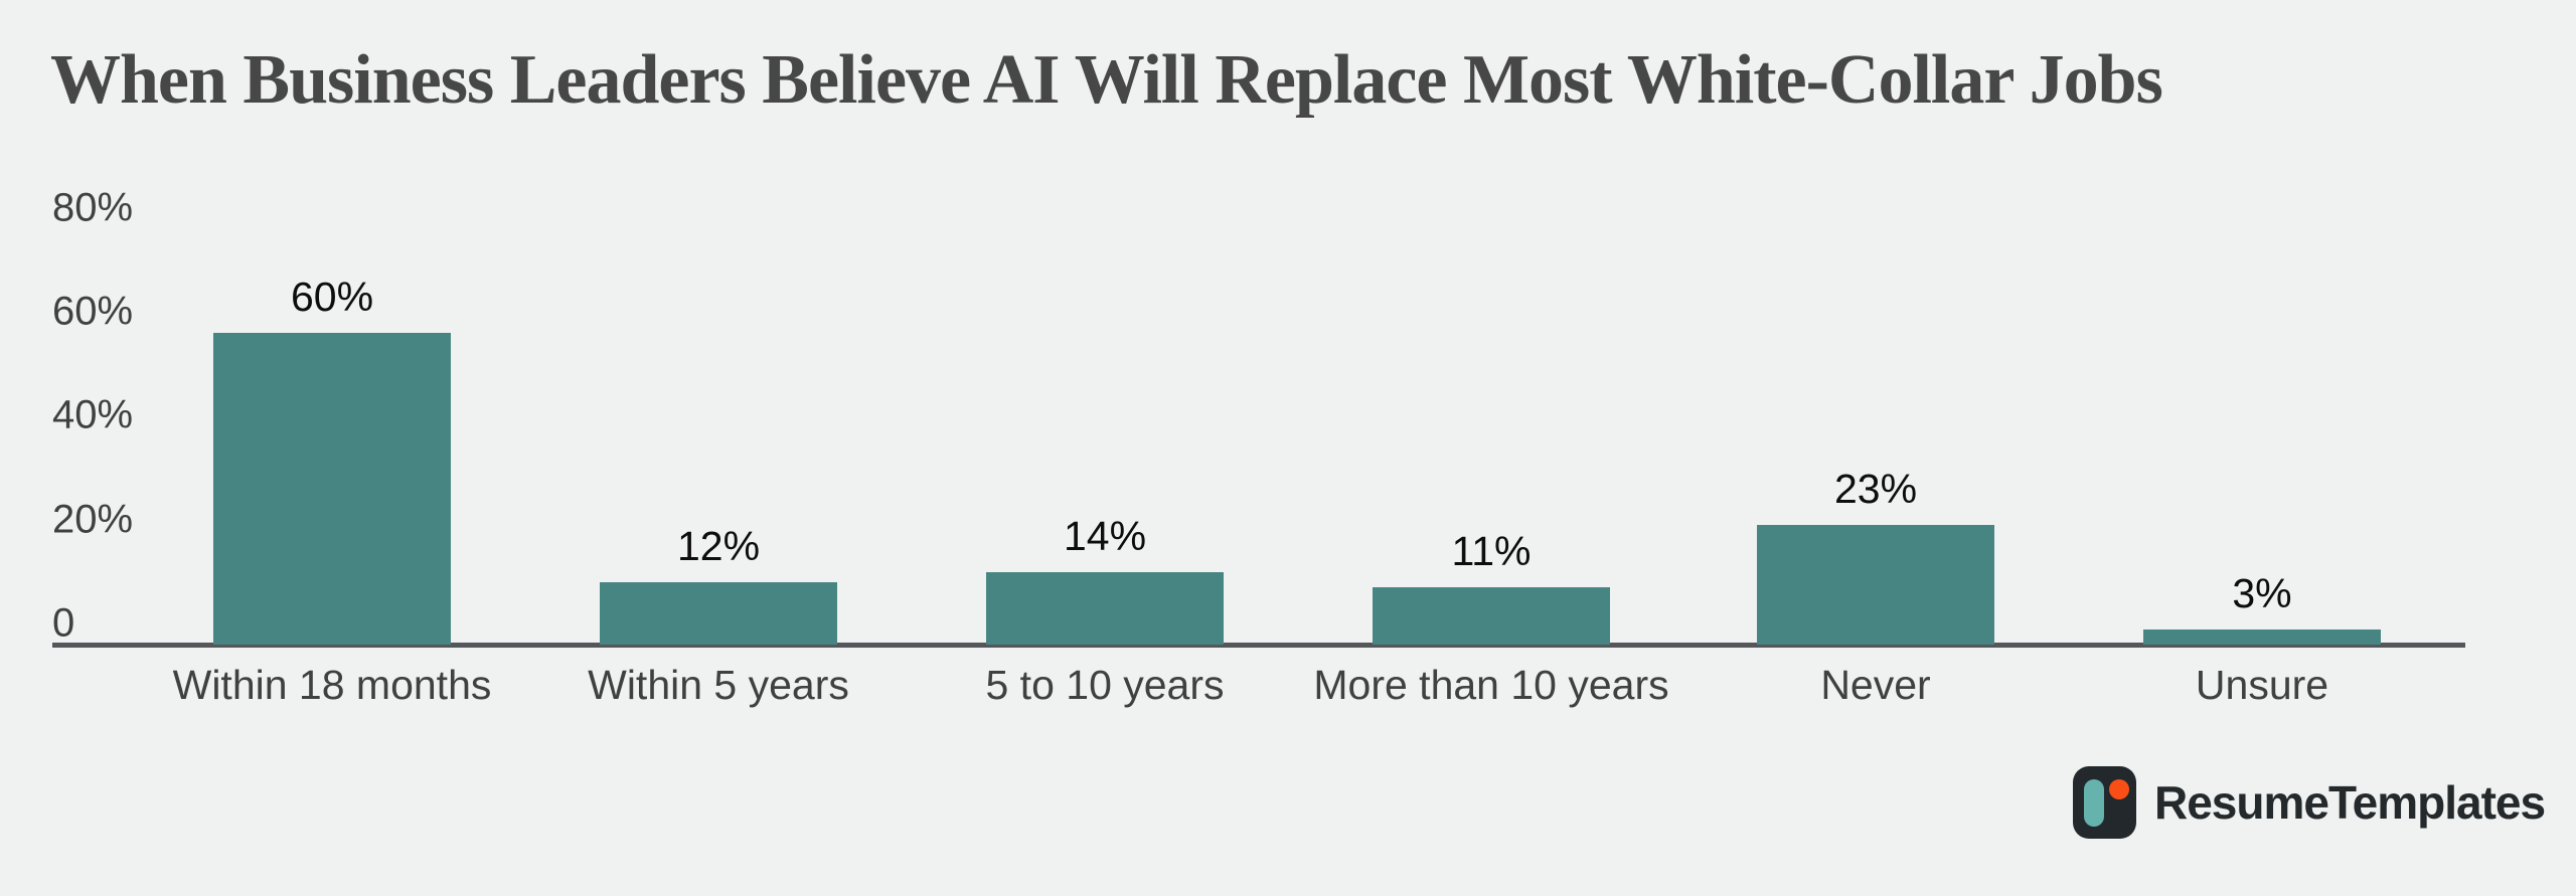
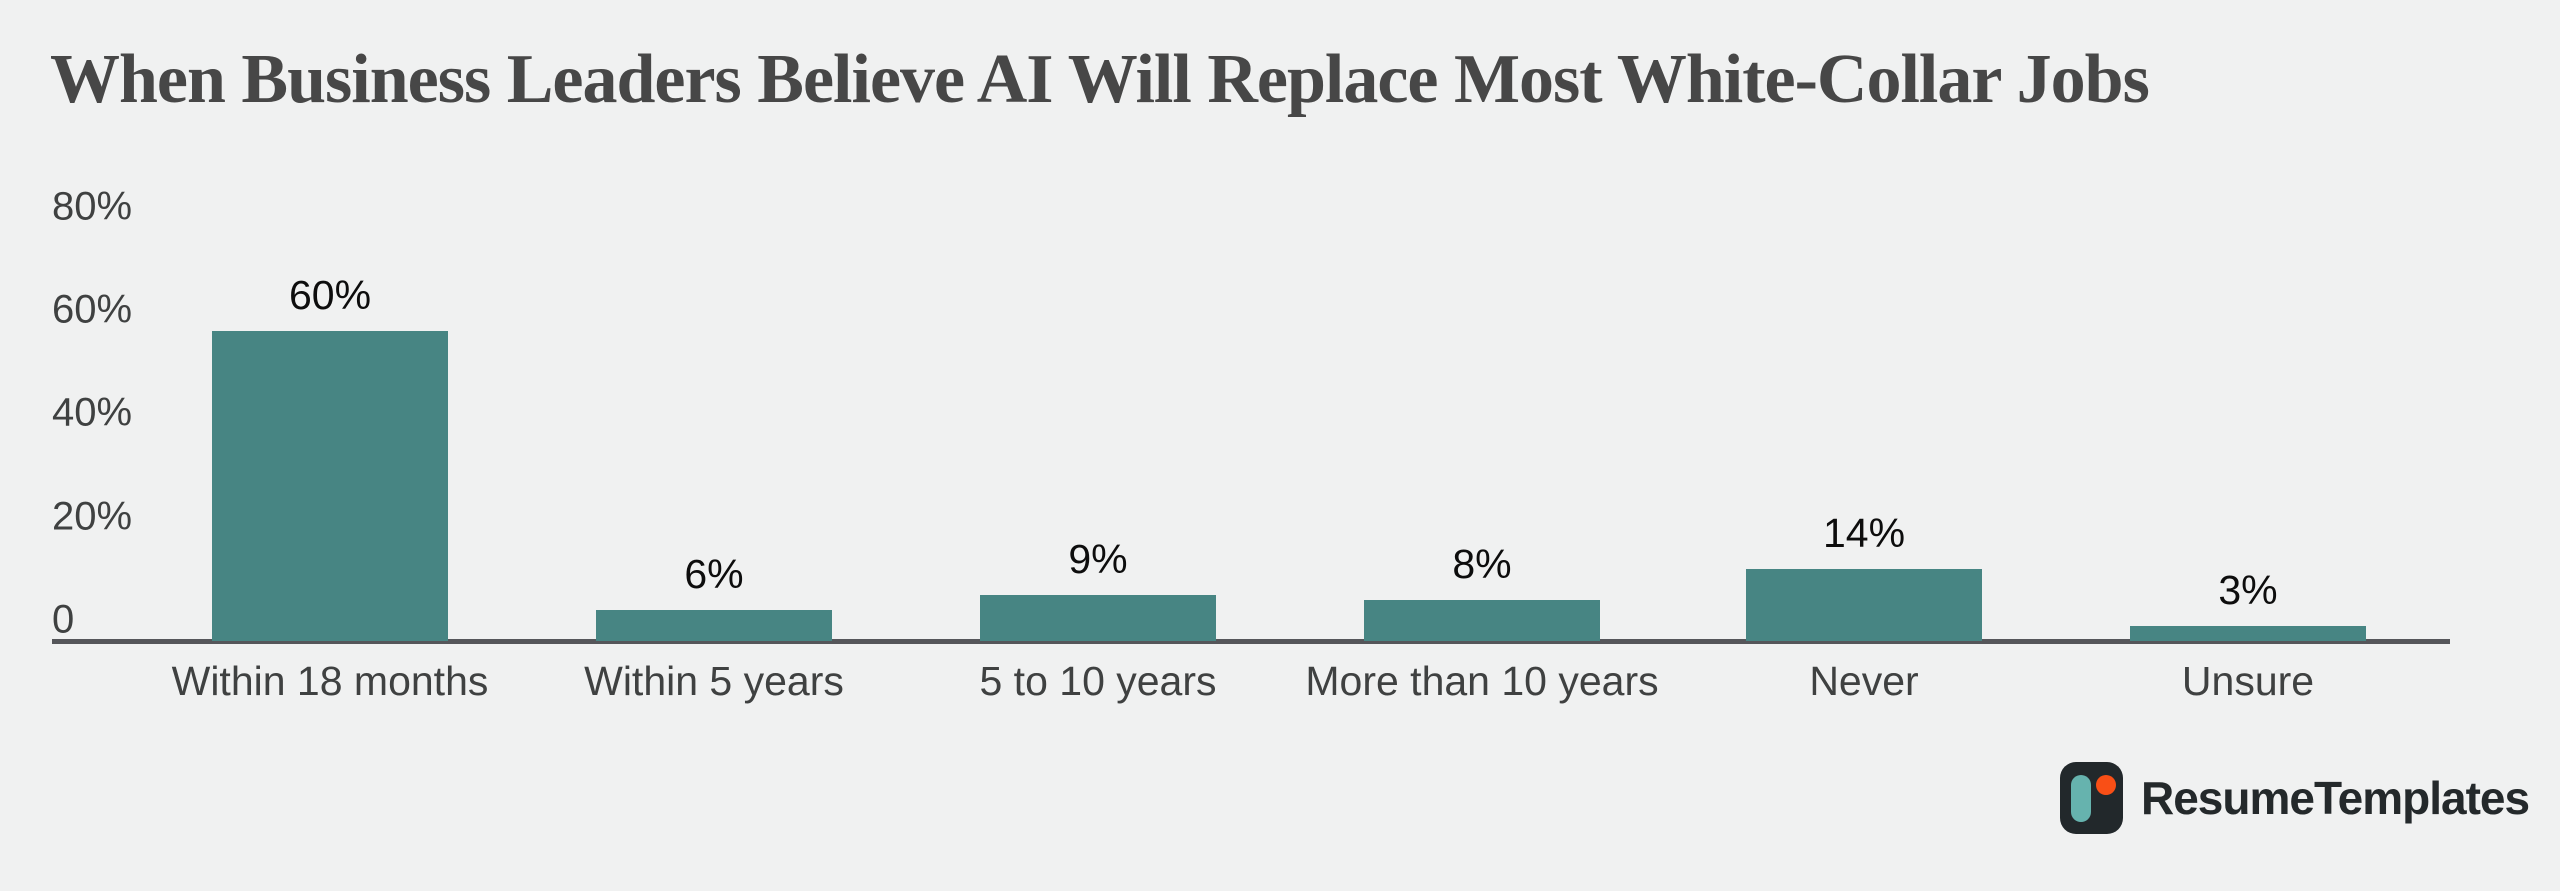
Within 5 years: 12% -> 6%
5 to 10 years: 14% -> 9%
More than 10 years: 11% -> 8%
Never: 23% -> 14%
